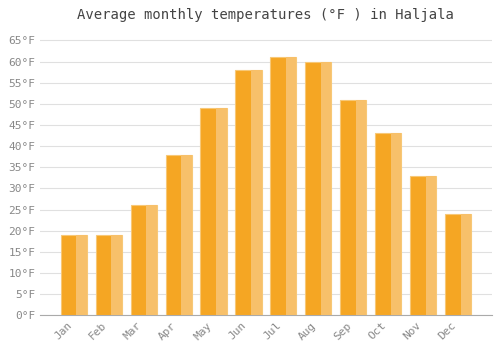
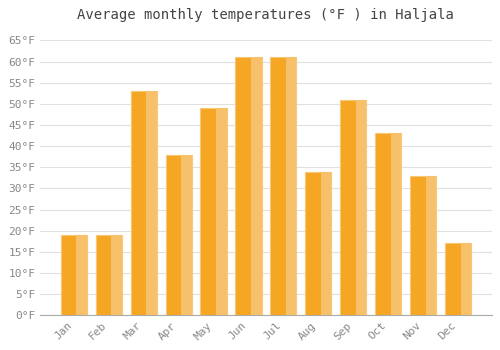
Mar: 26°F -> 53°F
Jun: 58°F -> 61°F
Aug: 60°F -> 34°F
Dec: 24°F -> 17°F
